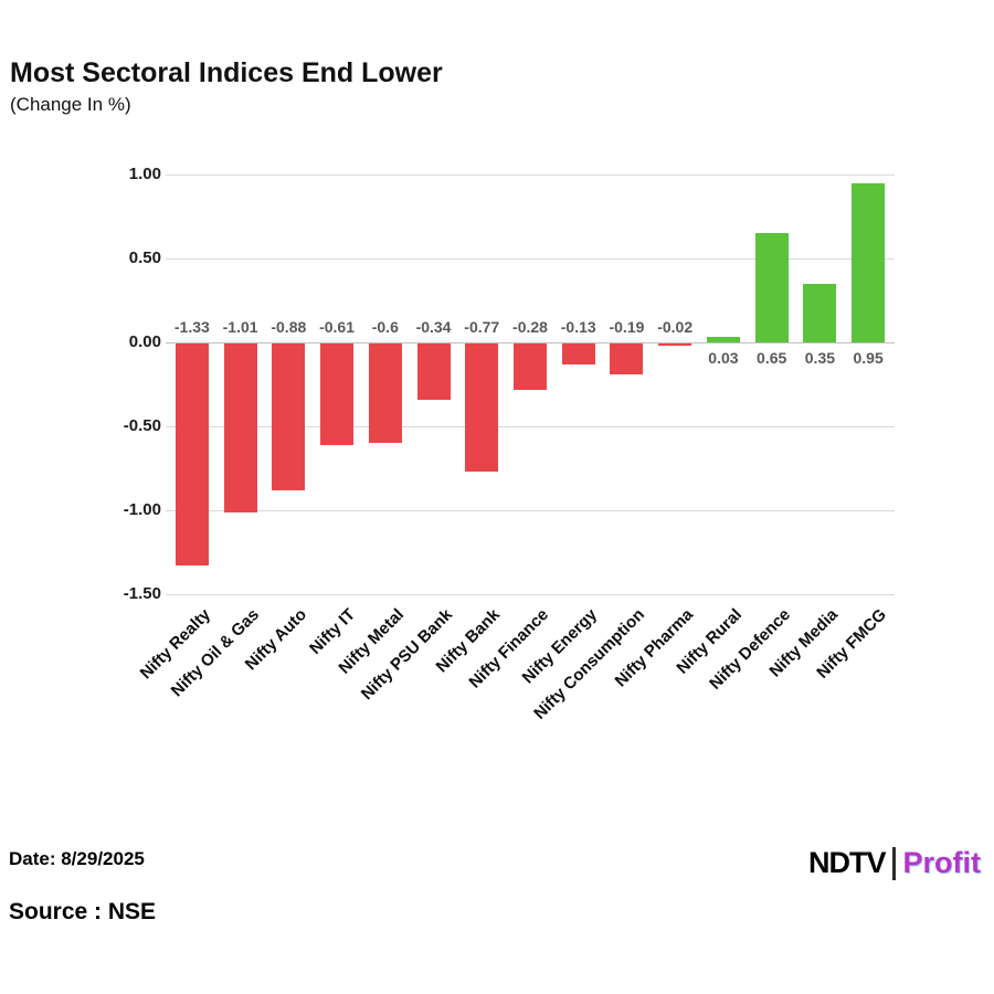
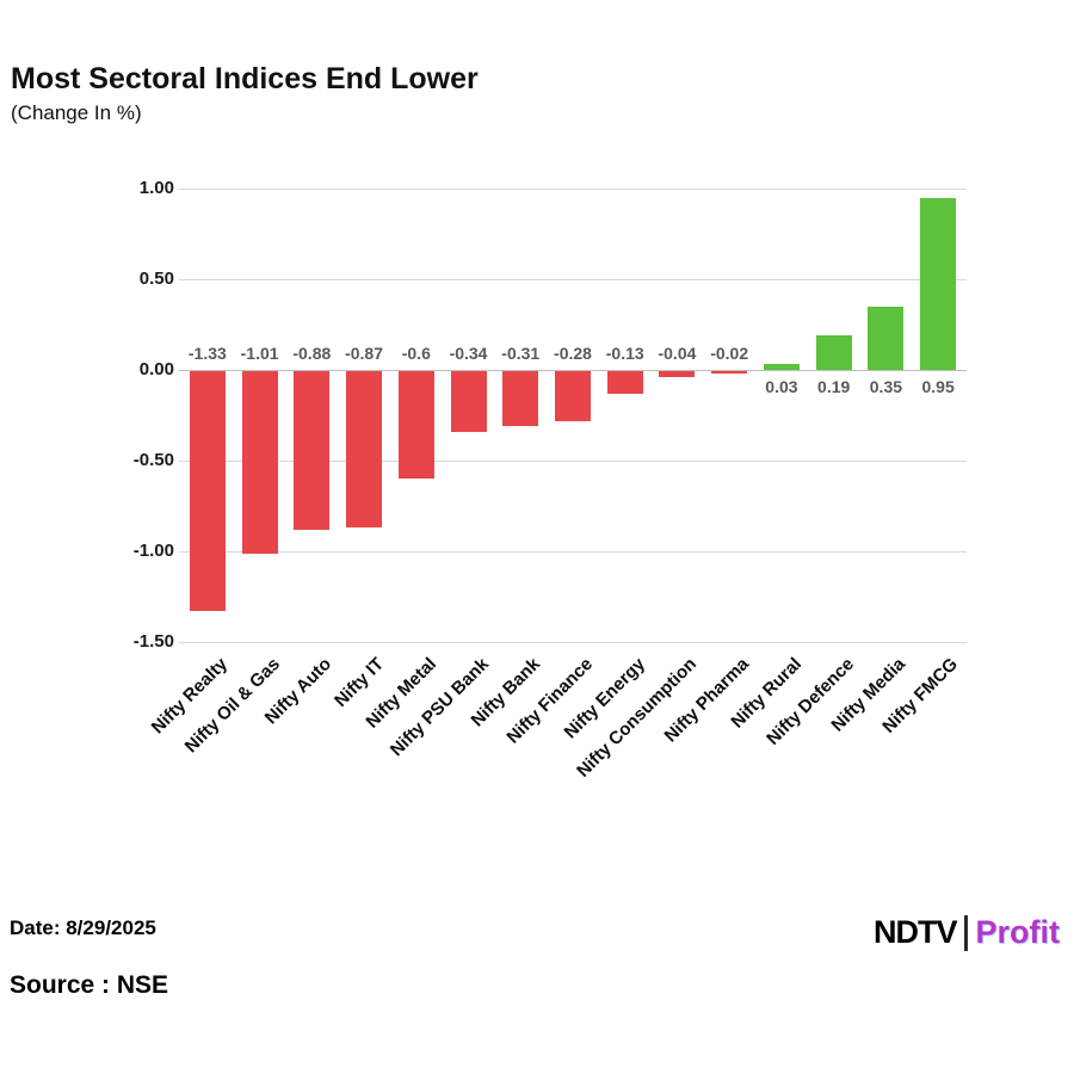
Nifty IT: -0.61 -> -0.87
Nifty Bank: -0.77 -> -0.31
Nifty Consumption: -0.19 -> -0.04
Nifty Defence: 0.65 -> 0.19
